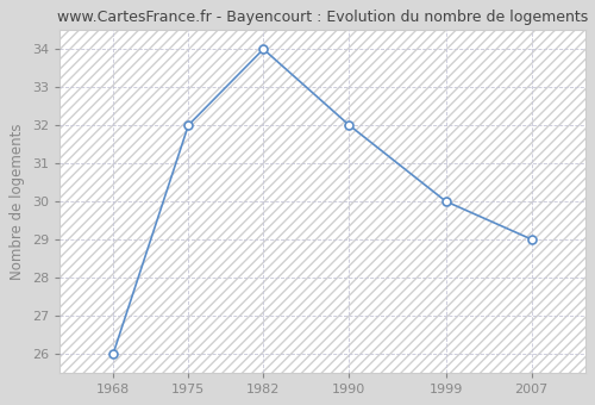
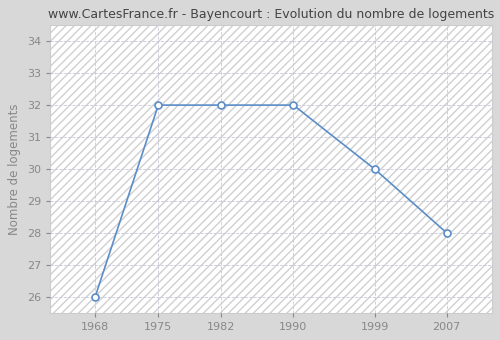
1982: 34 -> 32
2007: 29 -> 28
